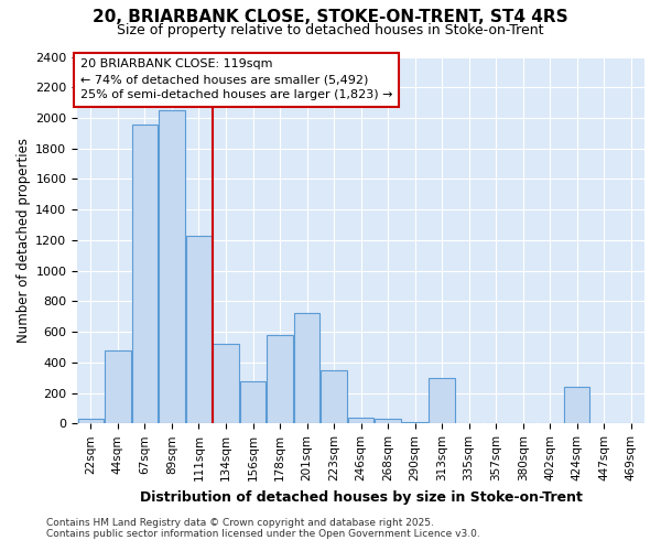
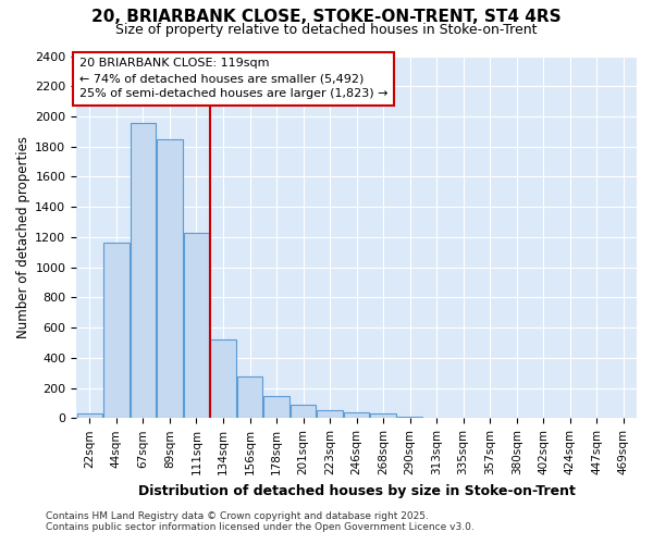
44sqm: 480 -> 1160
89sqm: 2050 -> 1850
178sqm: 580 -> 150
201sqm: 720 -> 90
223sqm: 350 -> 60
313sqm: 300 -> 0
424sqm: 240 -> 0
